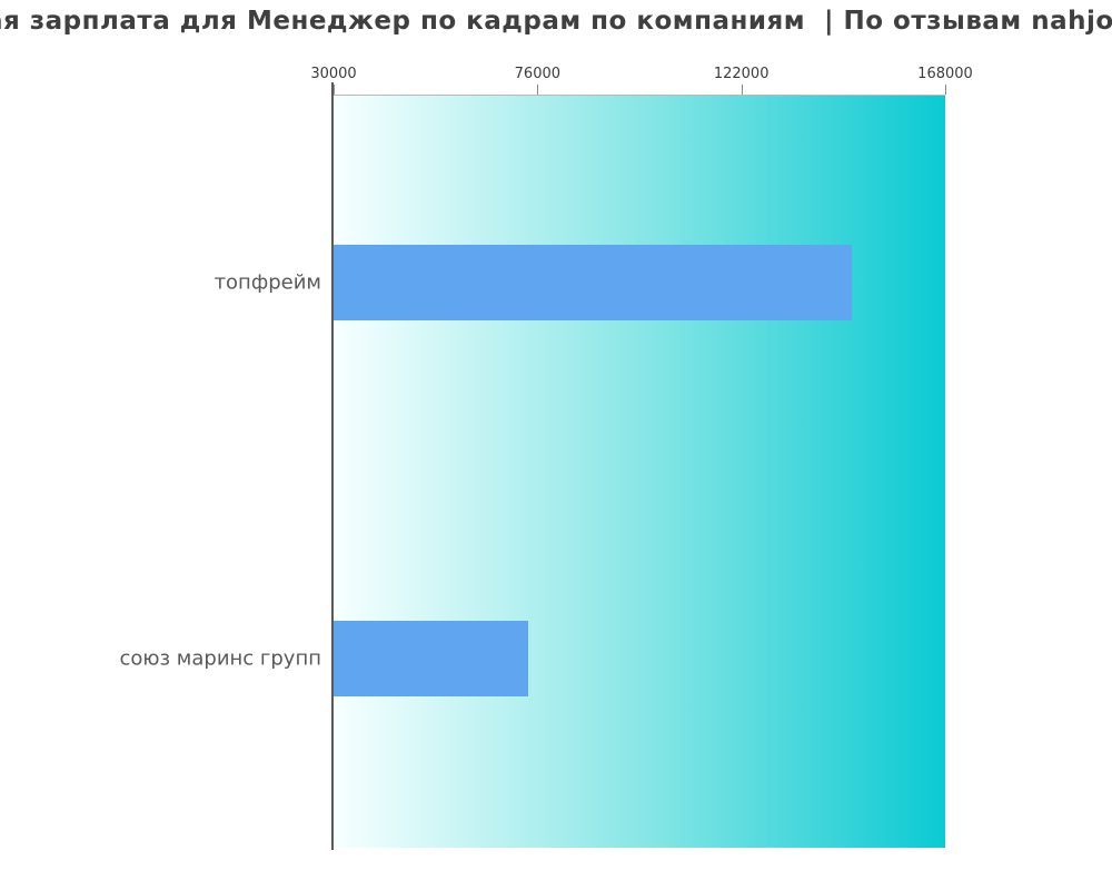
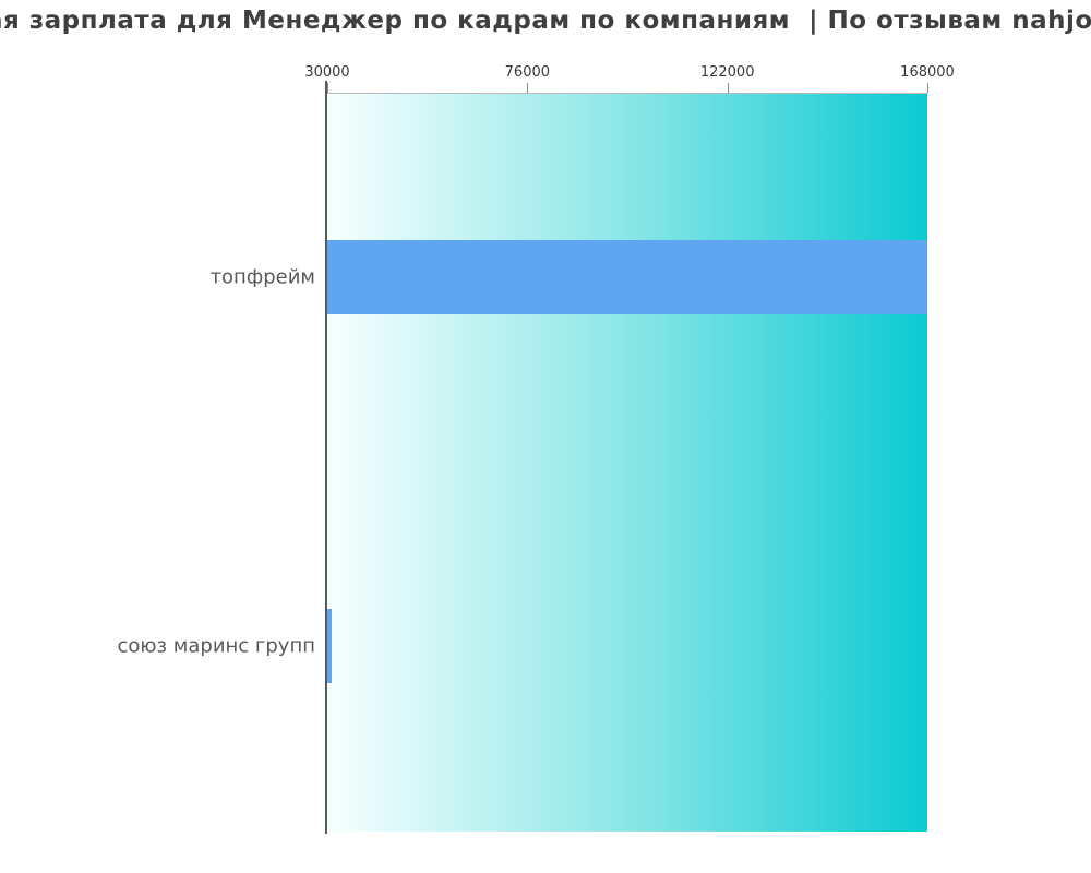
топфрейм: 147000 -> 168000
союз маринс групп: 74000 -> 31000
